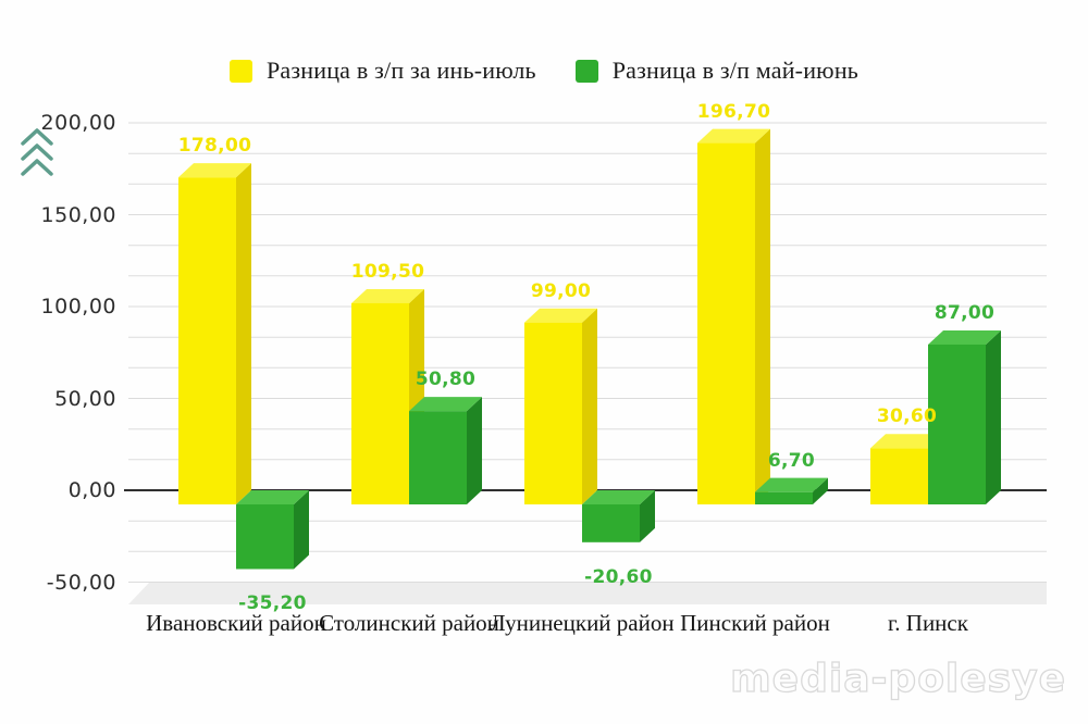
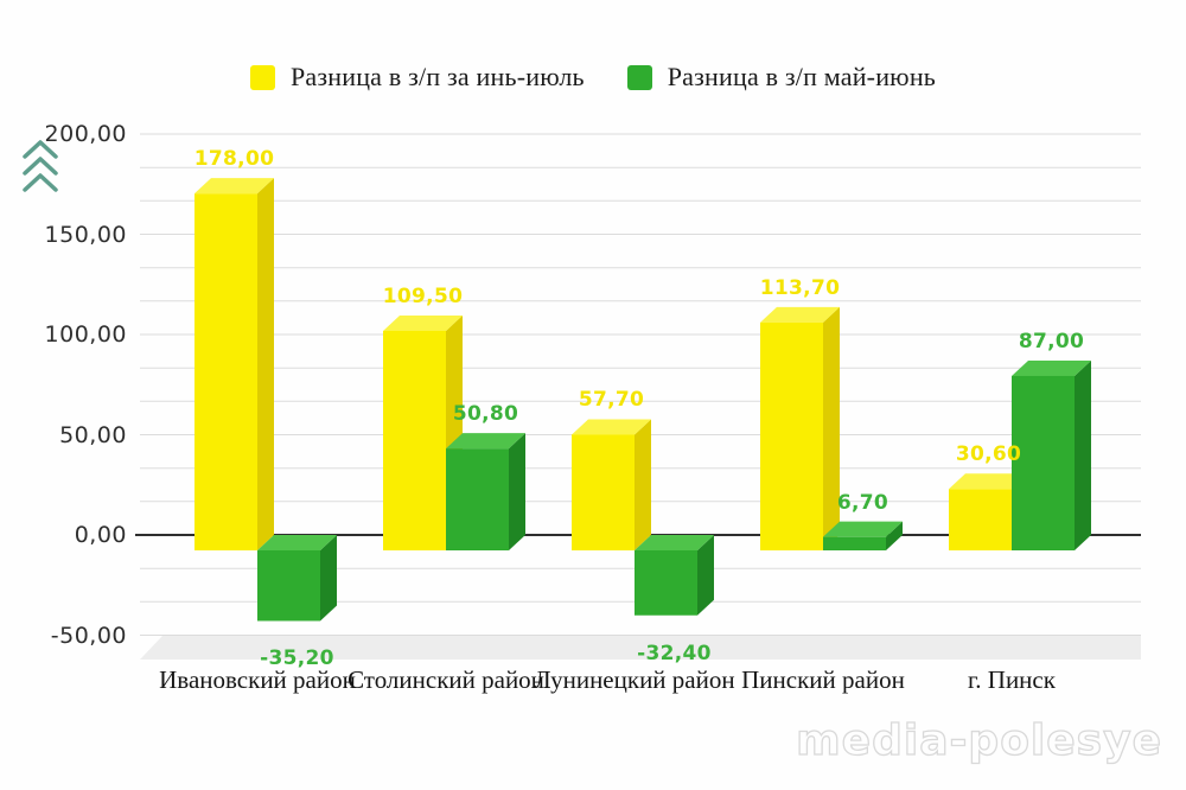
Разница в з/п за инь-июль/Лунинецкий район: 99,00 -> 57,70
Разница в з/п май-июнь/Лунинецкий район: -20,60 -> -32,40
Разница в з/п за инь-июль/Пинский район: 196,70 -> 113,70
